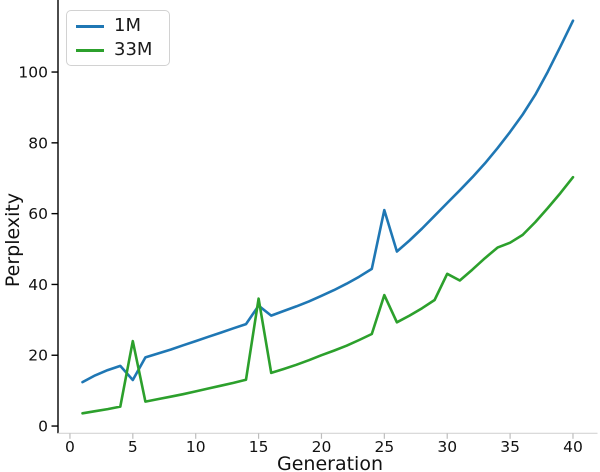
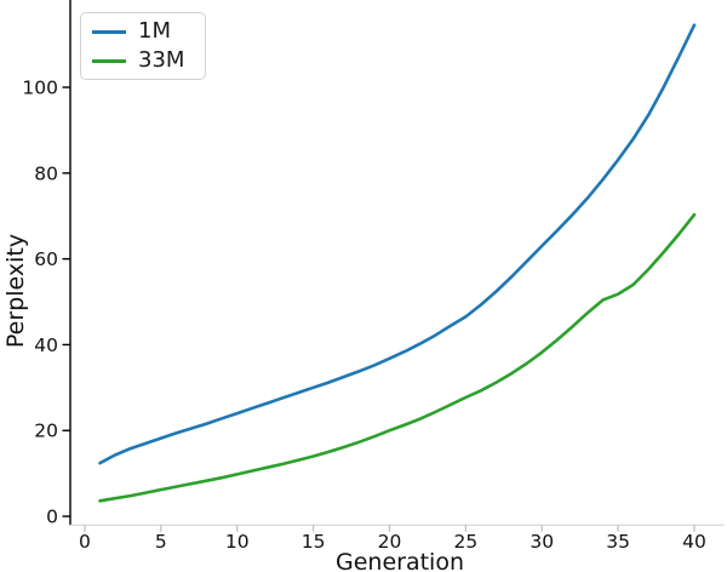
1M/5: 13 -> 18
33M/5: 24 -> 6
1M/15: 34 -> 30
33M/15: 36 -> 14
1M/25: 61 -> 46
33M/25: 37 -> 28
33M/30: 43 -> 38
